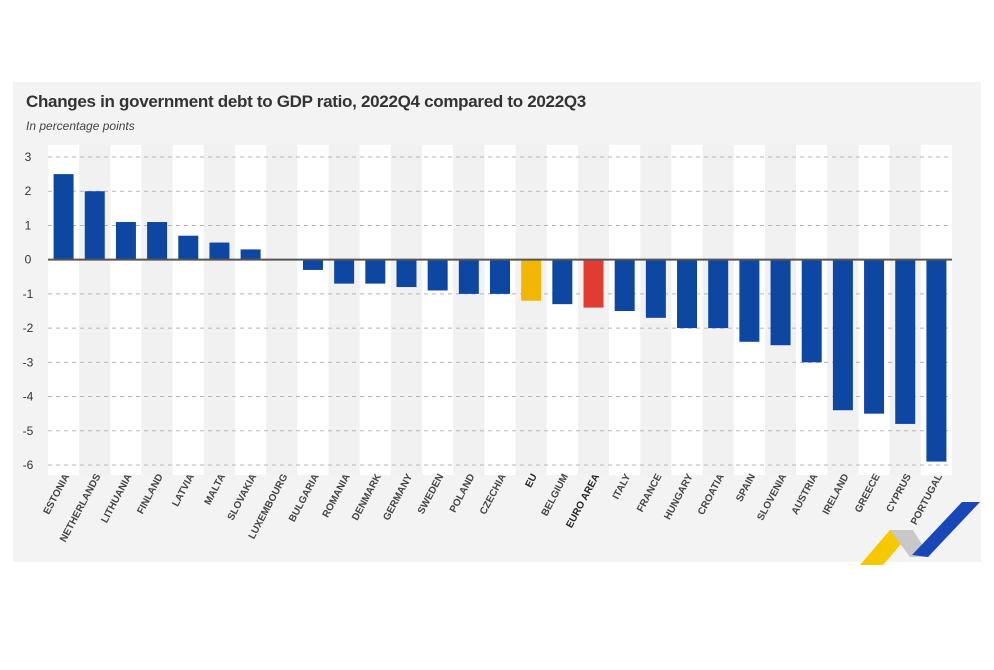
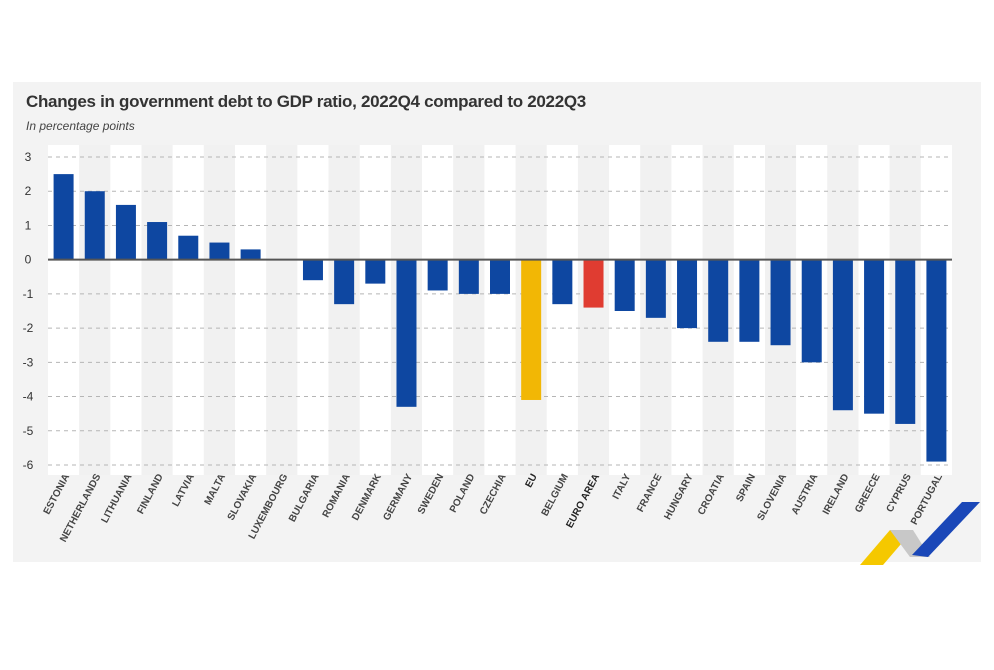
LITHUANIA: 1.1 -> 1.6
BULGARIA: -0.3 -> -0.6
ROMANIA: -0.7 -> -1.3
GERMANY: -0.8 -> -4.3
EU: -1.2 -> -4.1
CROATIA: -2.0 -> -2.4
